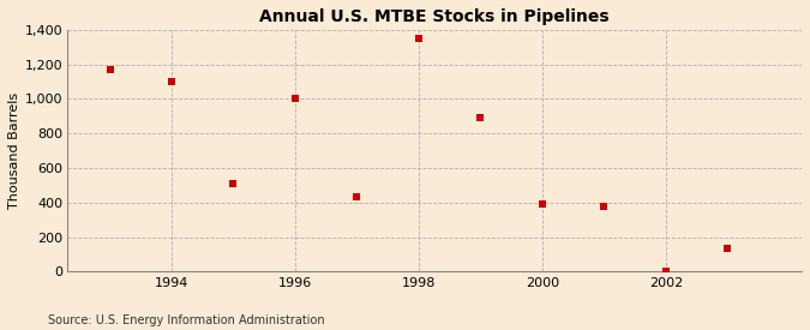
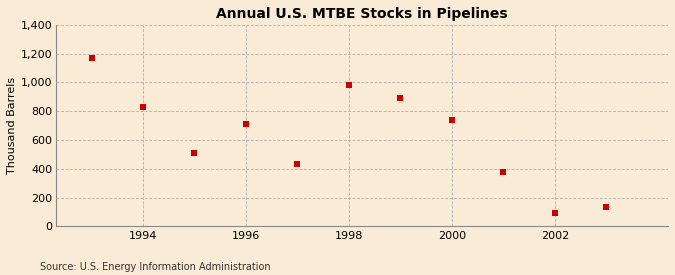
1994: 1,100 -> 830
1996: 1,000 -> 710
1998: 1,350 -> 980
2000: 390 -> 740
2002: 0 -> 90
